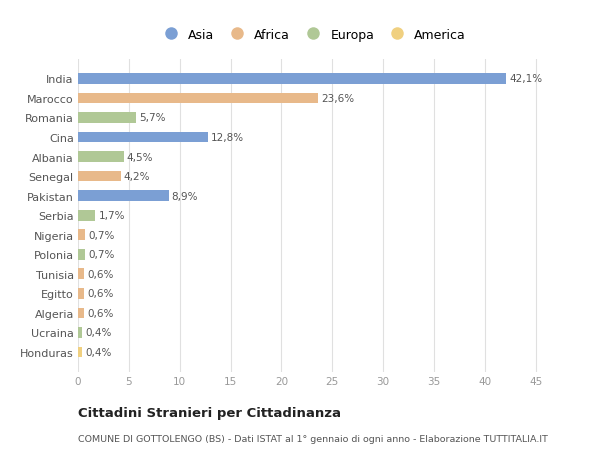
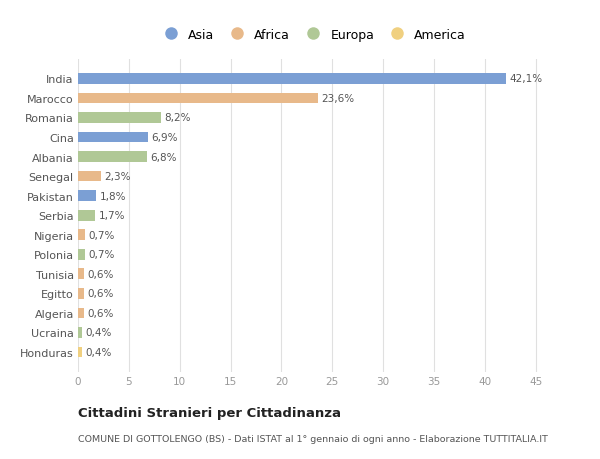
Romania: 5,7% -> 8,2%
Cina: 12,8% -> 6,9%
Albania: 4,5% -> 6,8%
Senegal: 4,2% -> 2,3%
Pakistan: 8,9% -> 1,8%
